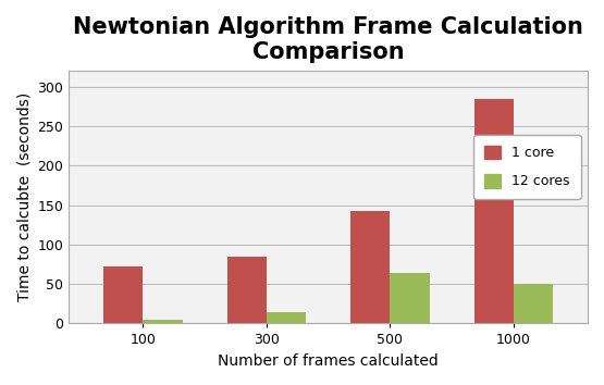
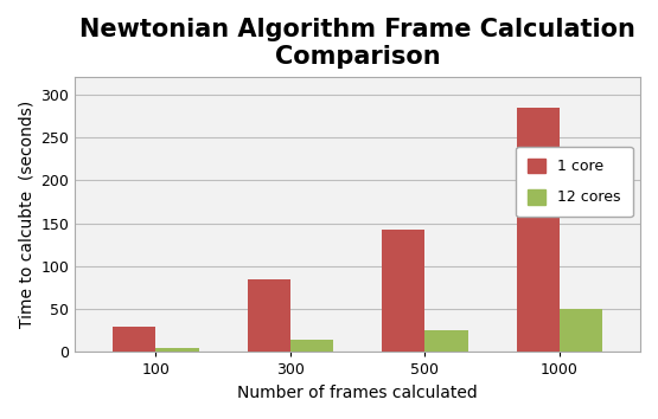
1 core/100: 72 -> 29
12 cores/500: 64 -> 26
